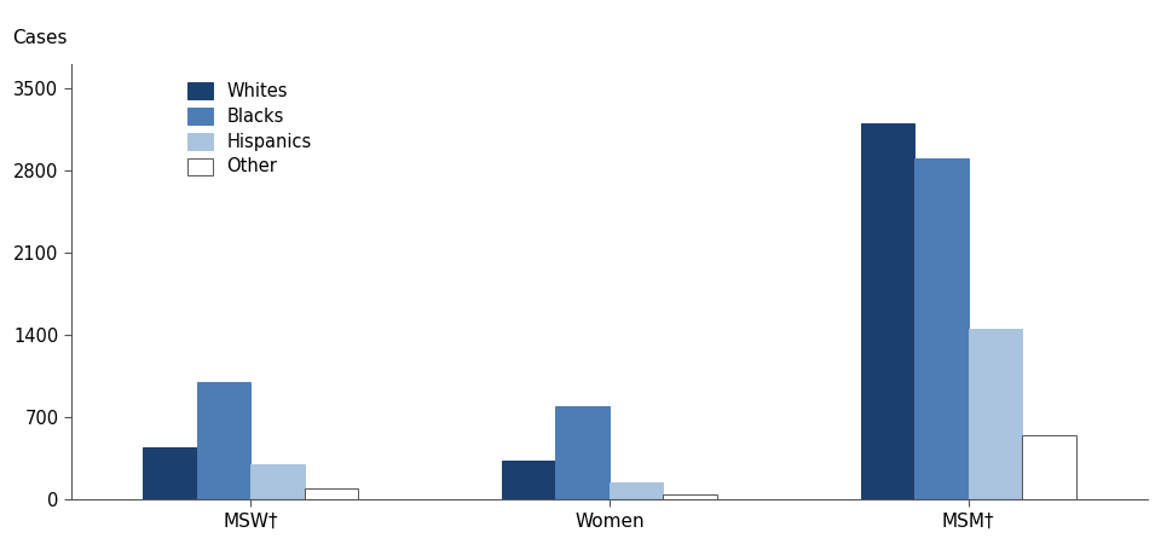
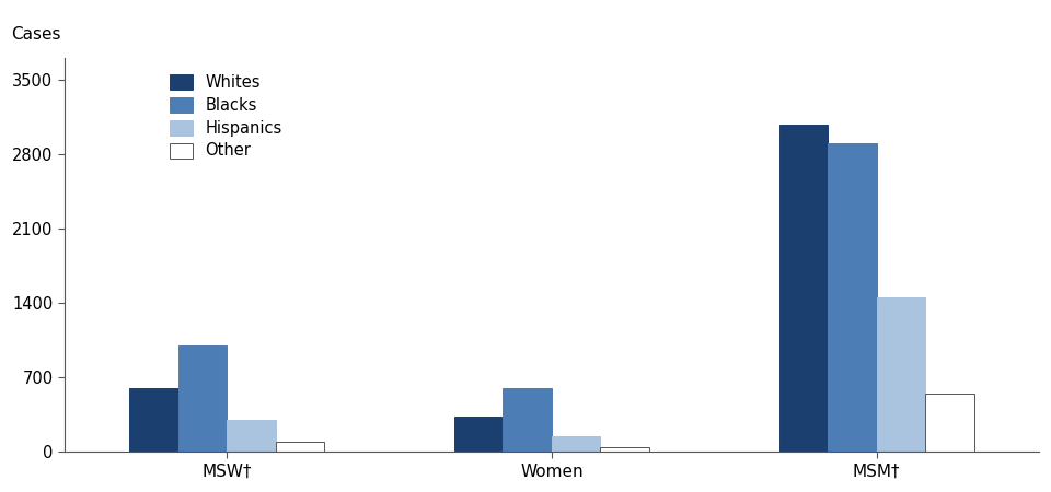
Whites/MSW†: 450 -> 600
Blacks/Women: 800 -> 600
Whites/MSM†: 3200 -> 3080
